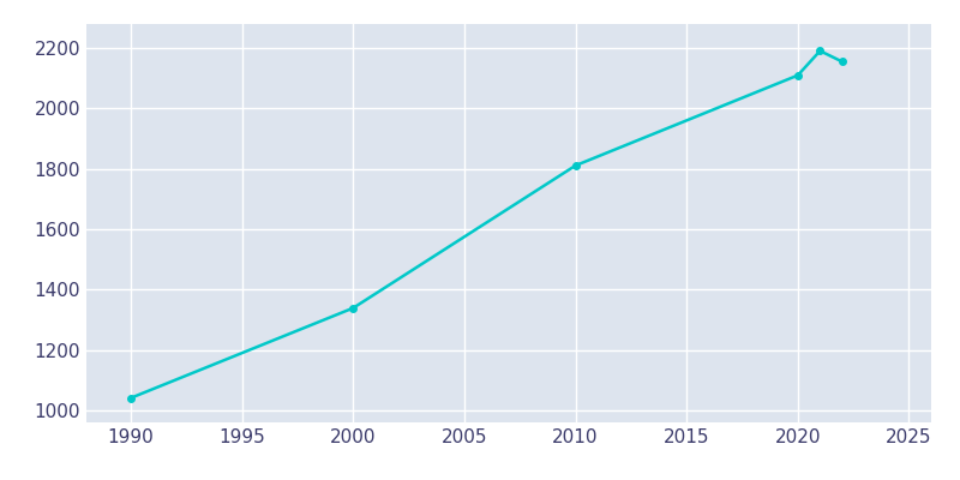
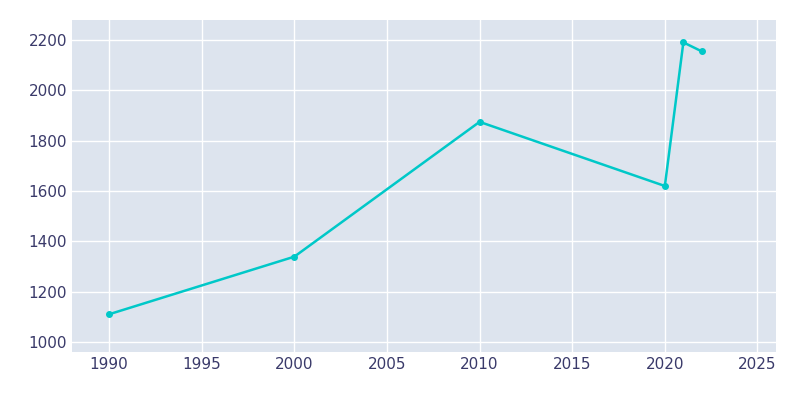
1990: 1041 -> 1110
2010: 1811 -> 1875
2020: 2110 -> 1620
